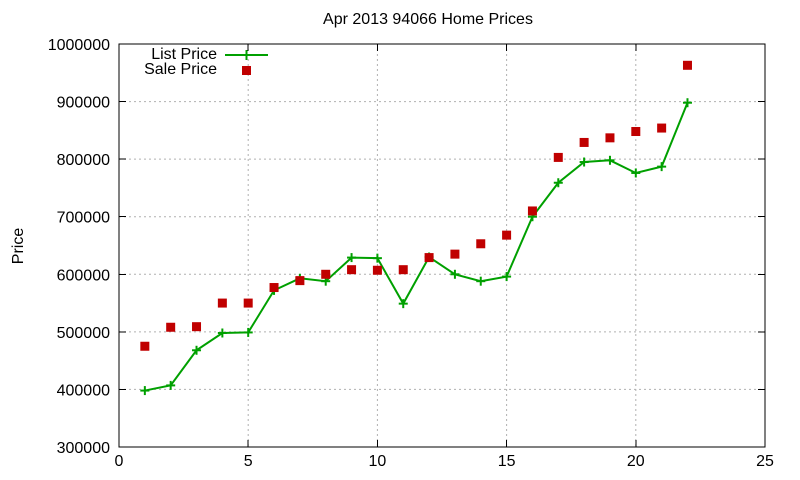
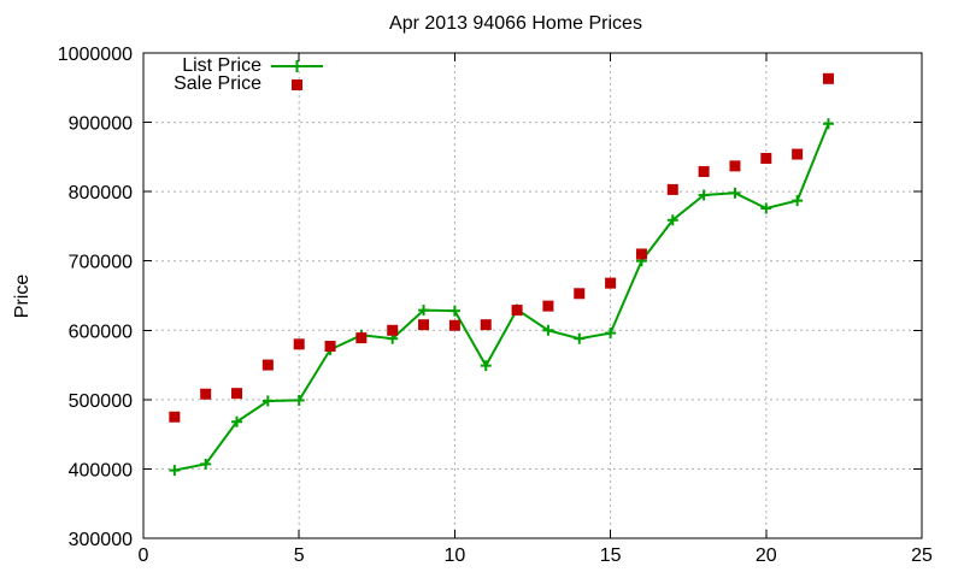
Sale Price/5: 550000 -> 580000
